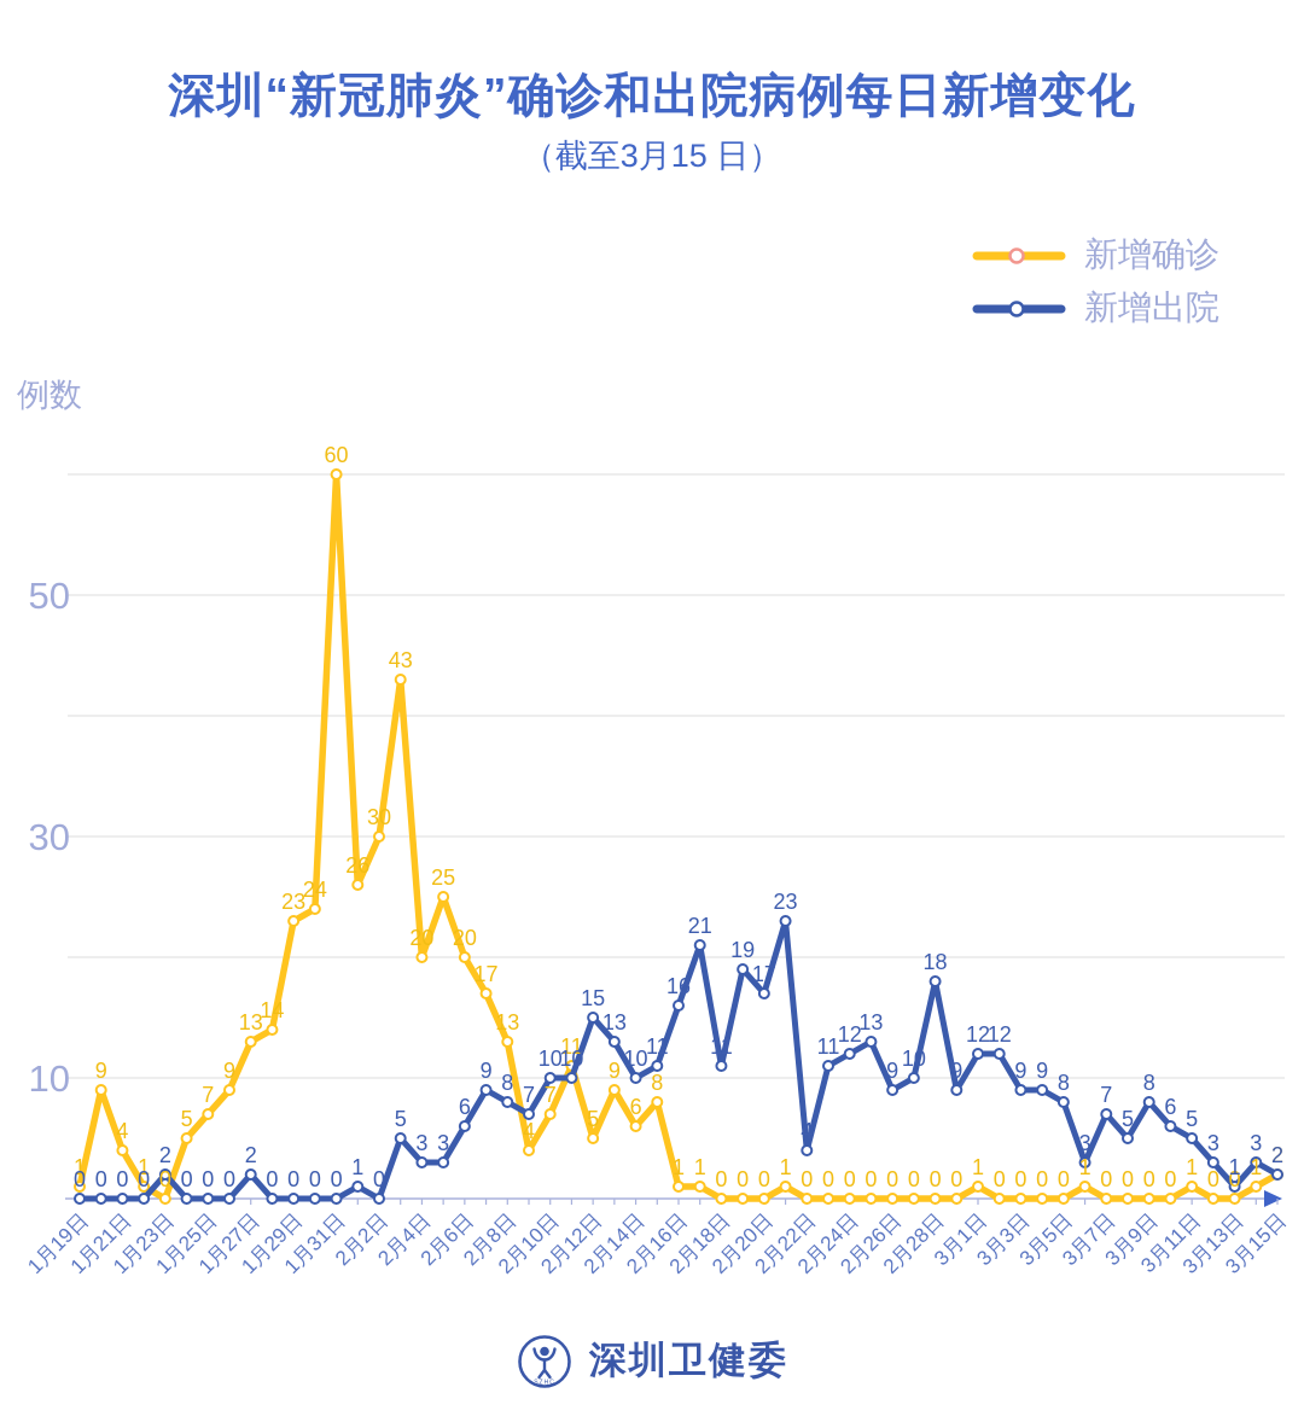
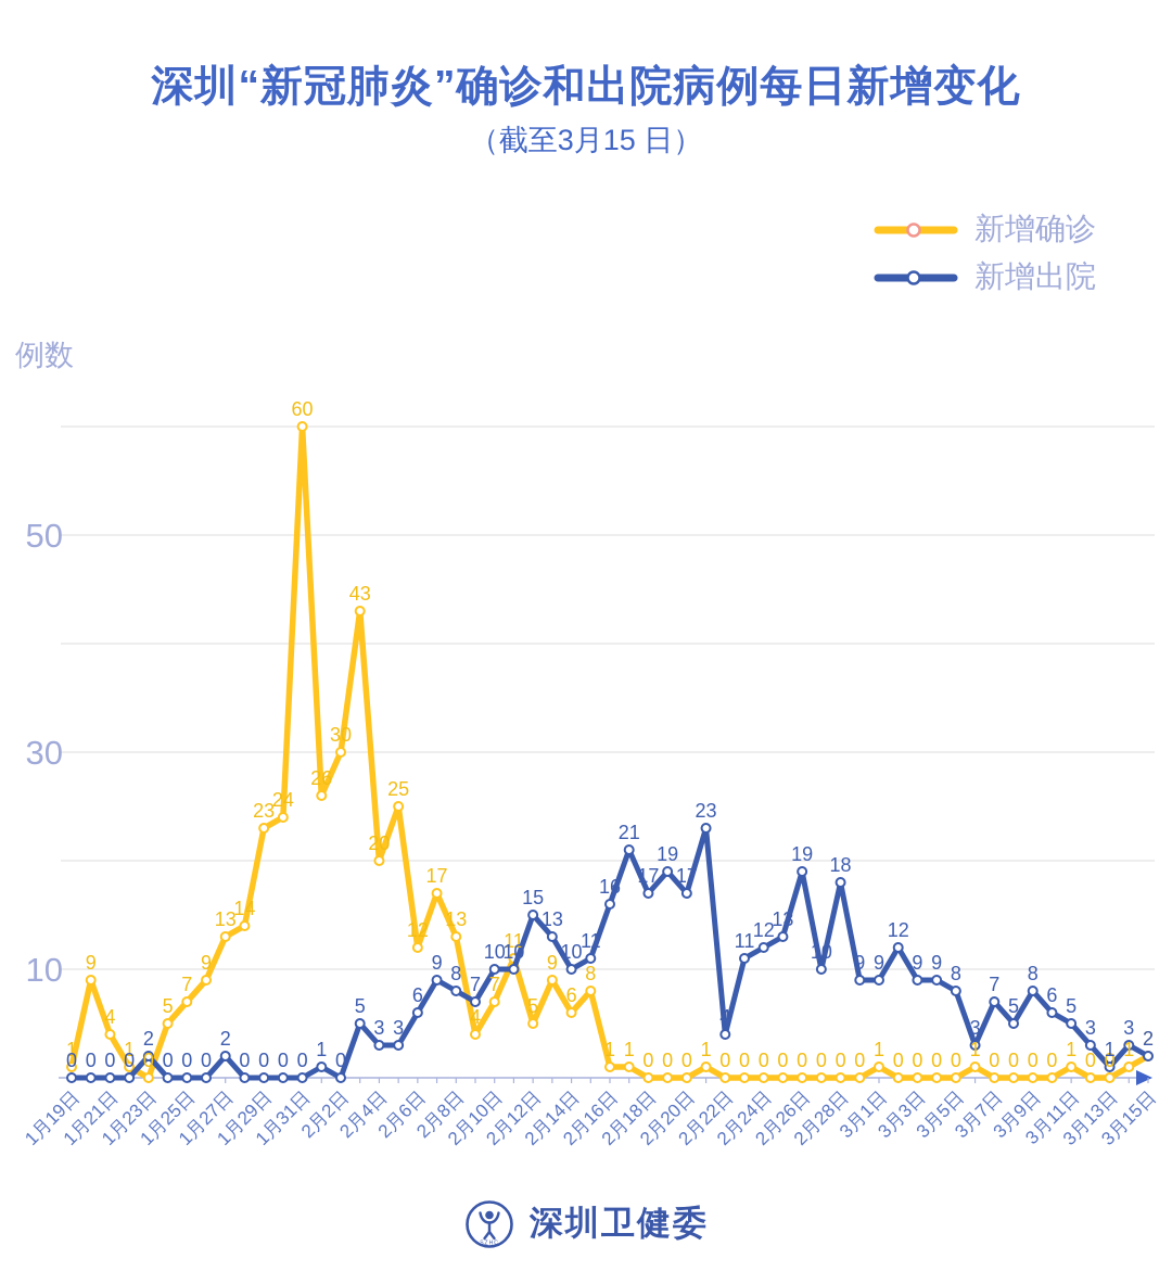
新增确诊/2月6日: 20 -> 12
新增出院/2月18日: 11 -> 17
新增出院/2月26日: 9 -> 19
新增出院/3月1日: 12 -> 9
